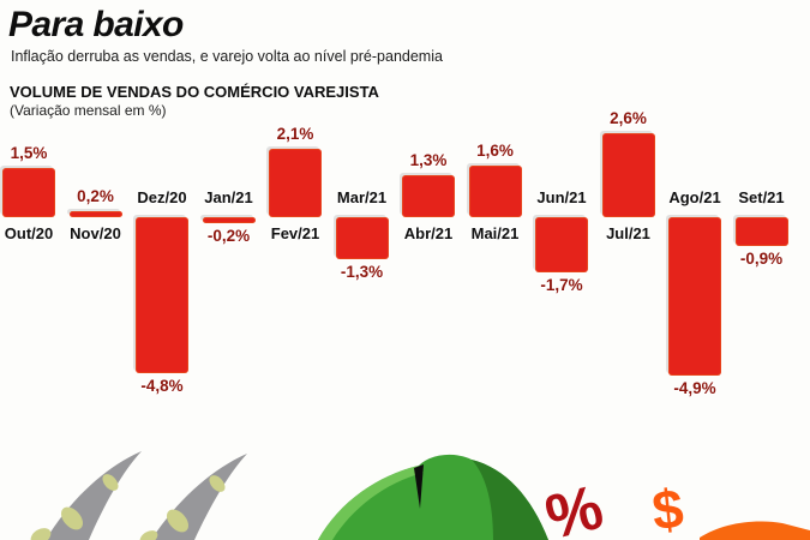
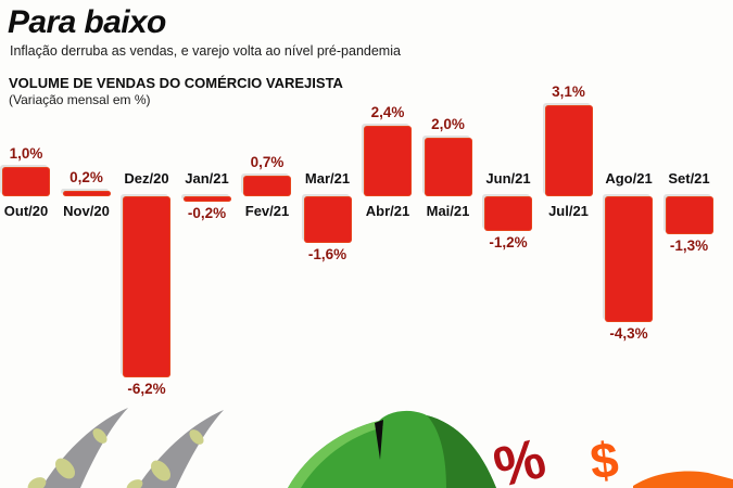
Out/20: 1,5% -> 1,0%
Dez/20: -4,8% -> -6,2%
Fev/21: 2,1% -> 0,7%
Mar/21: -1,3% -> -1,6%
Abr/21: 1,3% -> 2,4%
Mai/21: 1,6% -> 2,0%
Jun/21: -1,7% -> -1,2%
Jul/21: 2,6% -> 3,1%
Ago/21: -4,9% -> -4,3%
Set/21: -0,9% -> -1,3%
